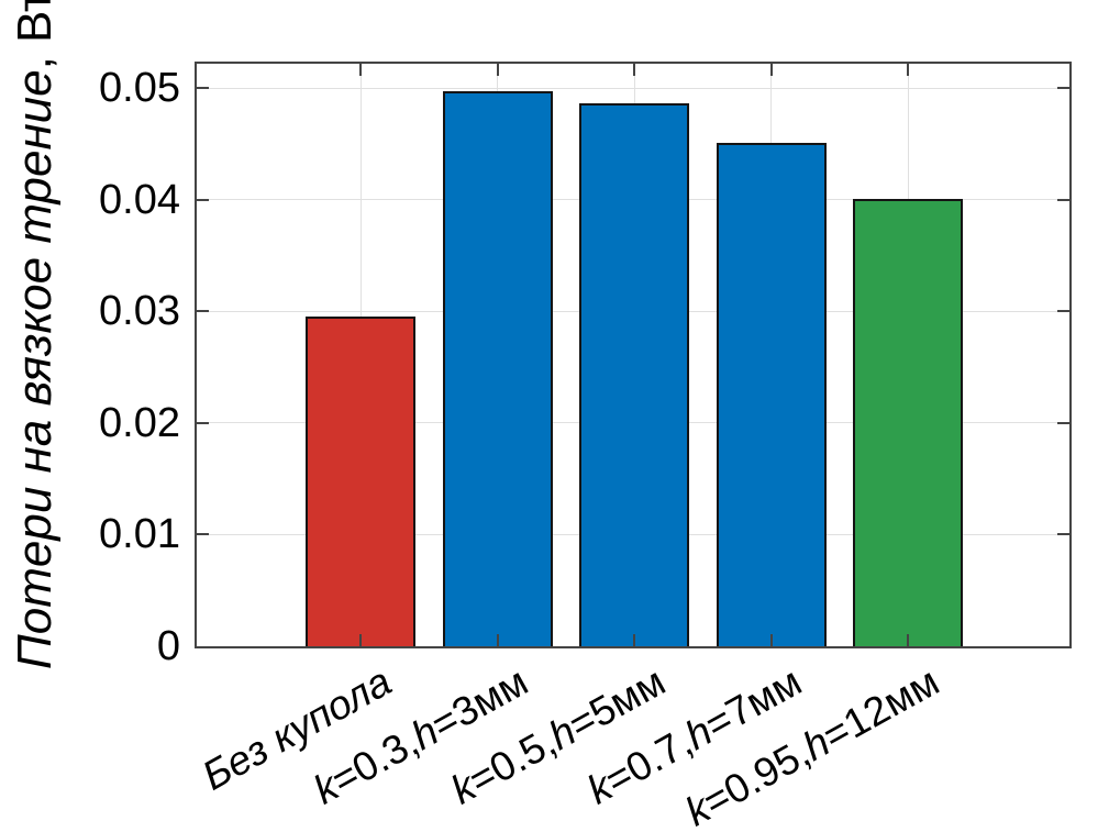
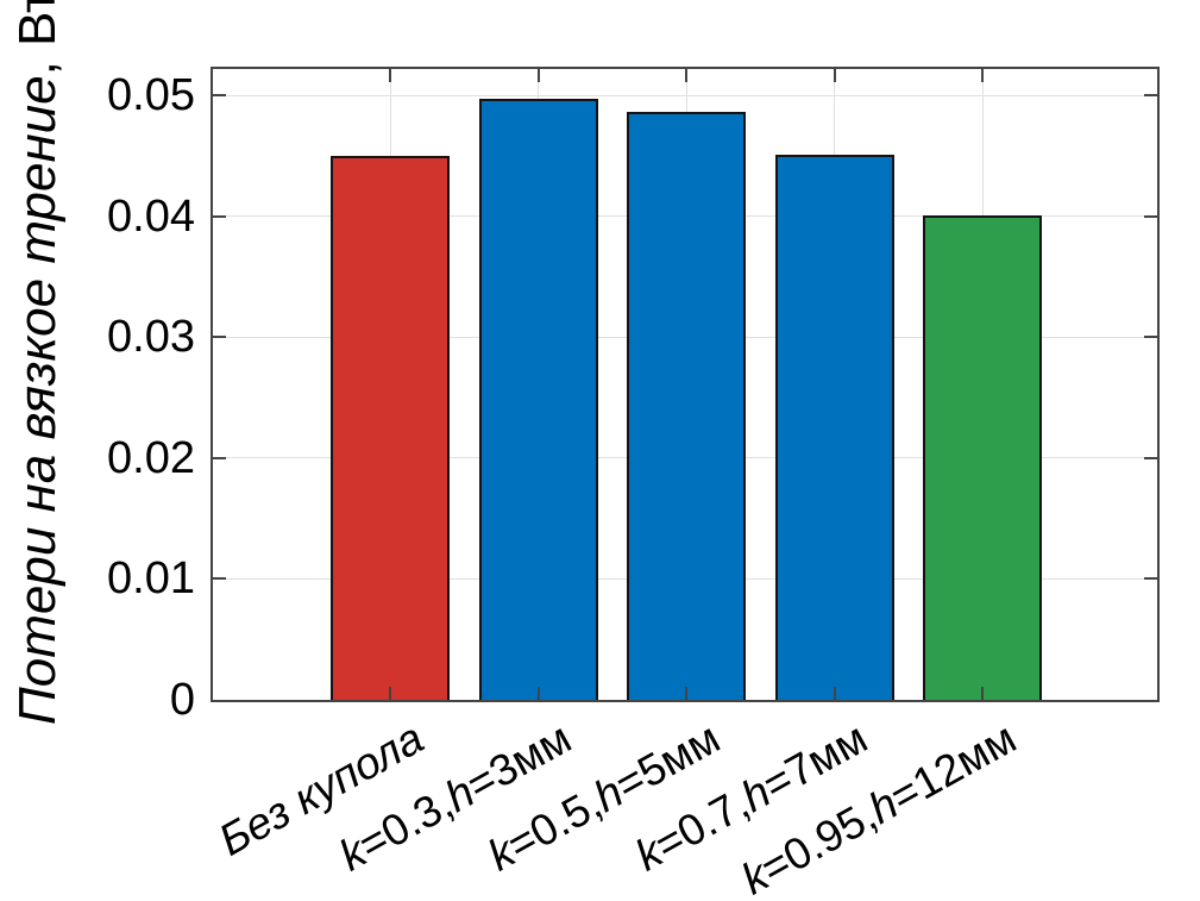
Без купола: 0.0295 -> 0.0450
